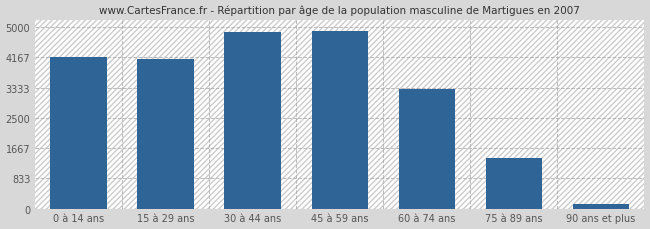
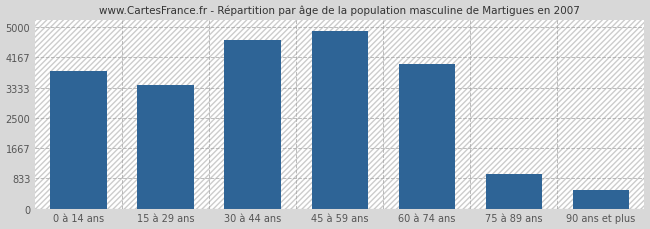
0 à 14 ans: 4180 -> 3800
15 à 29 ans: 4120 -> 3400
30 à 44 ans: 4870 -> 4650
60 à 74 ans: 3310 -> 4000
75 à 89 ans: 1390 -> 950
90 ans et plus: 120 -> 500
